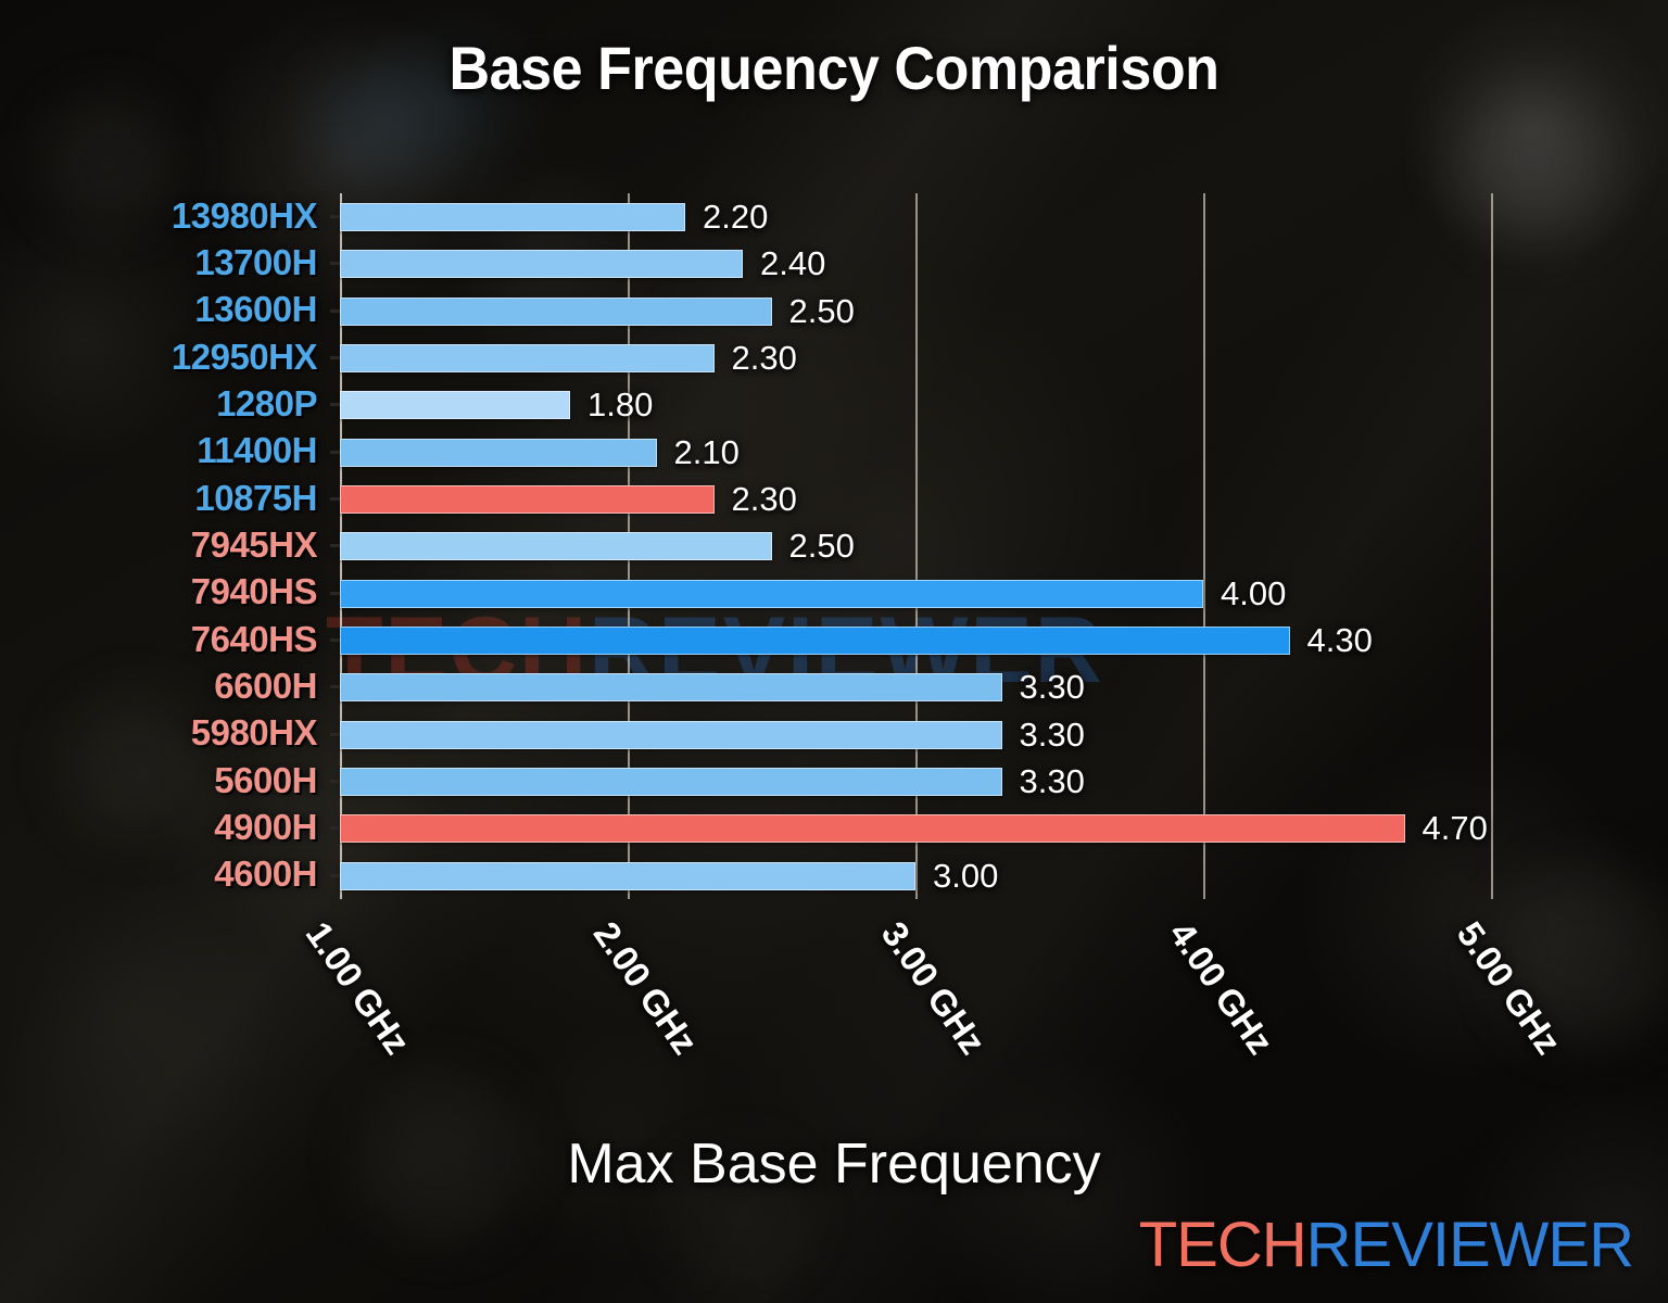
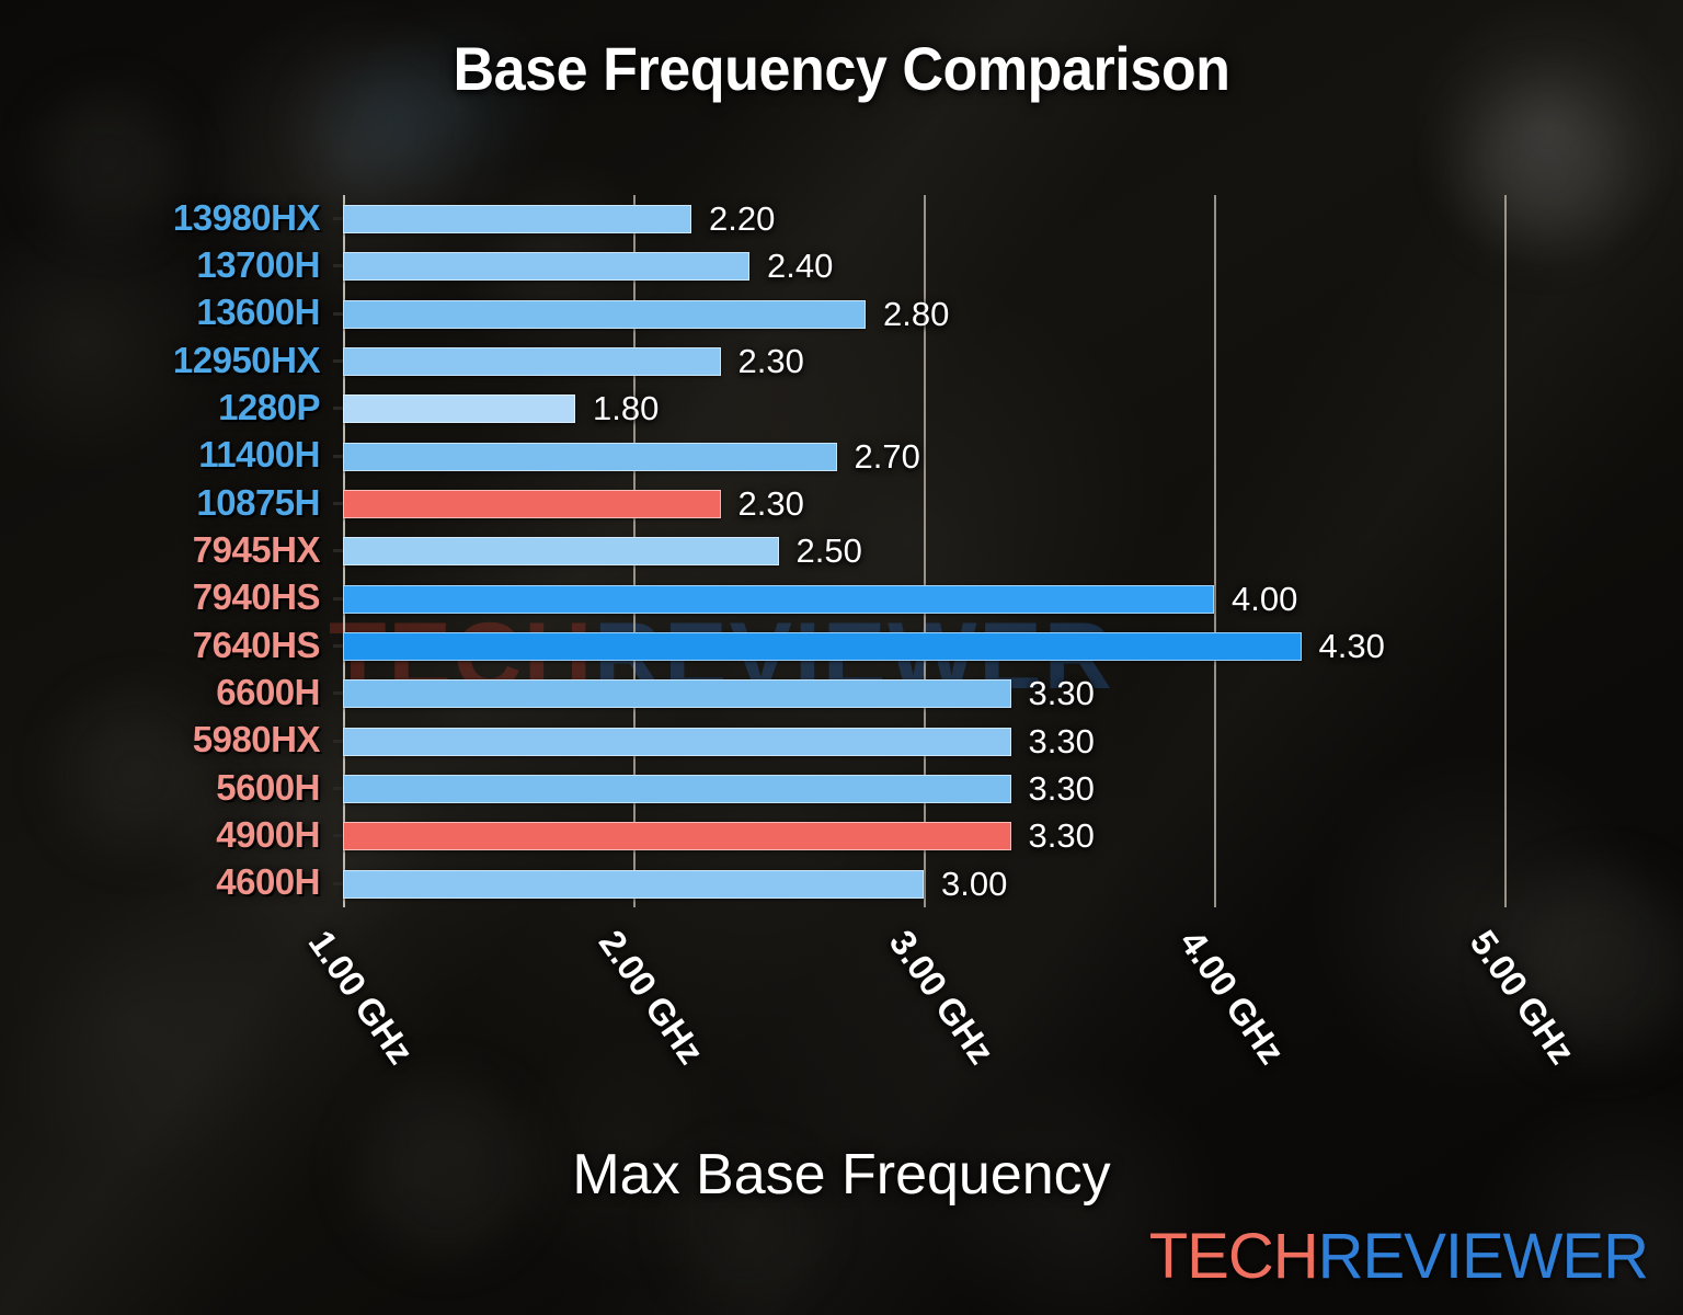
13600H: 2.50 -> 2.80
11400H: 2.10 -> 2.70
4900H: 4.70 -> 3.30
